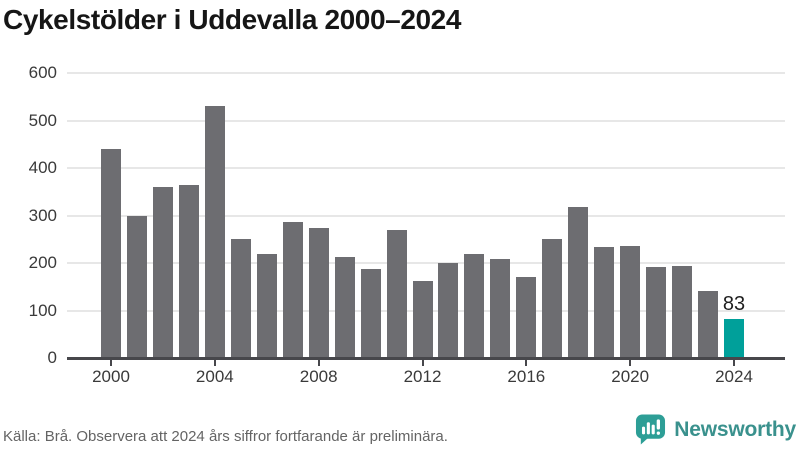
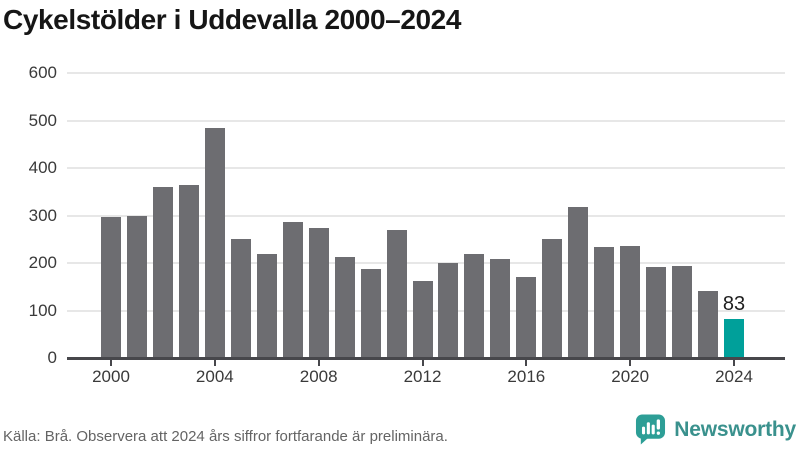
2000: 440 -> 300
2004: 530 -> 480
